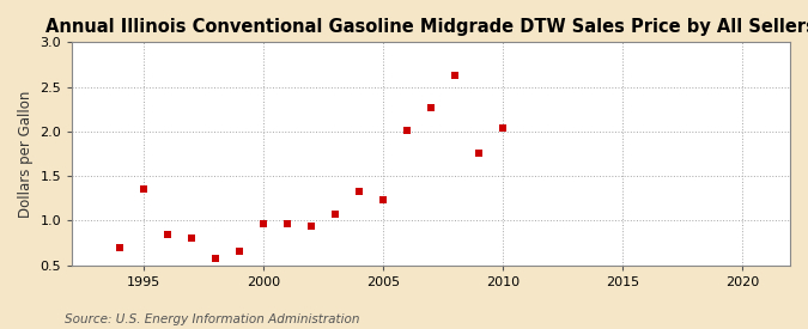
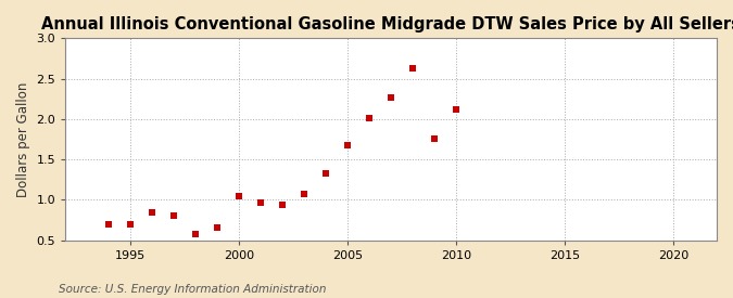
1995: 1.36 -> 0.70
2000: 0.96 -> 1.05
2005: 1.24 -> 1.68
2010: 2.04 -> 2.12
